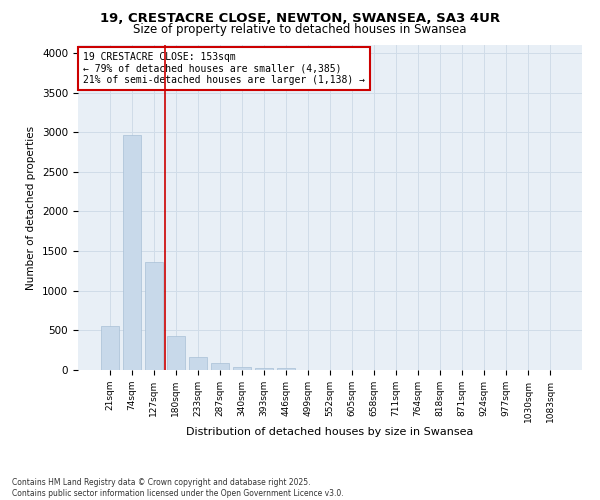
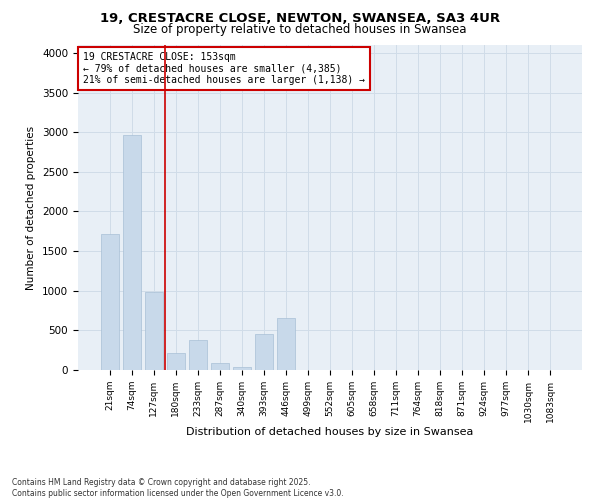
21sqm: 560 -> 1720
127sqm: 1360 -> 980
180sqm: 430 -> 220
233sqm: 170 -> 380
393sqm: 30 -> 460
446sqm: 20 -> 660
